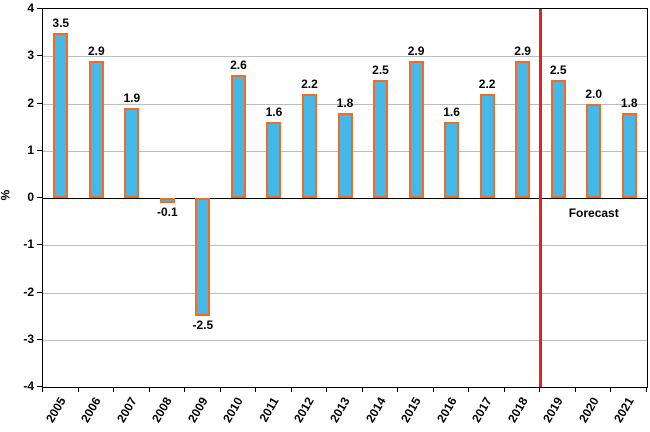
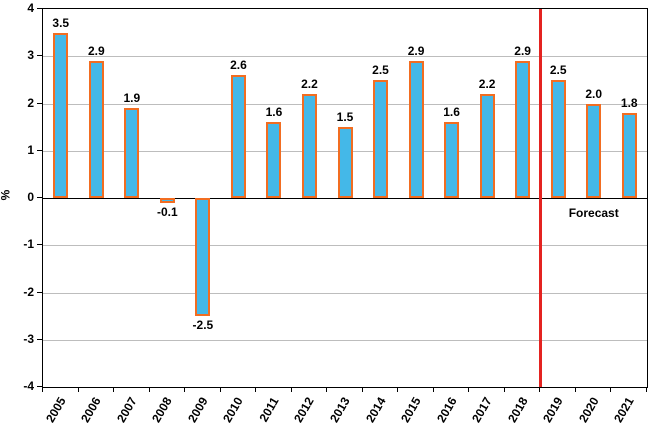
2013: 1.8 -> 1.5
